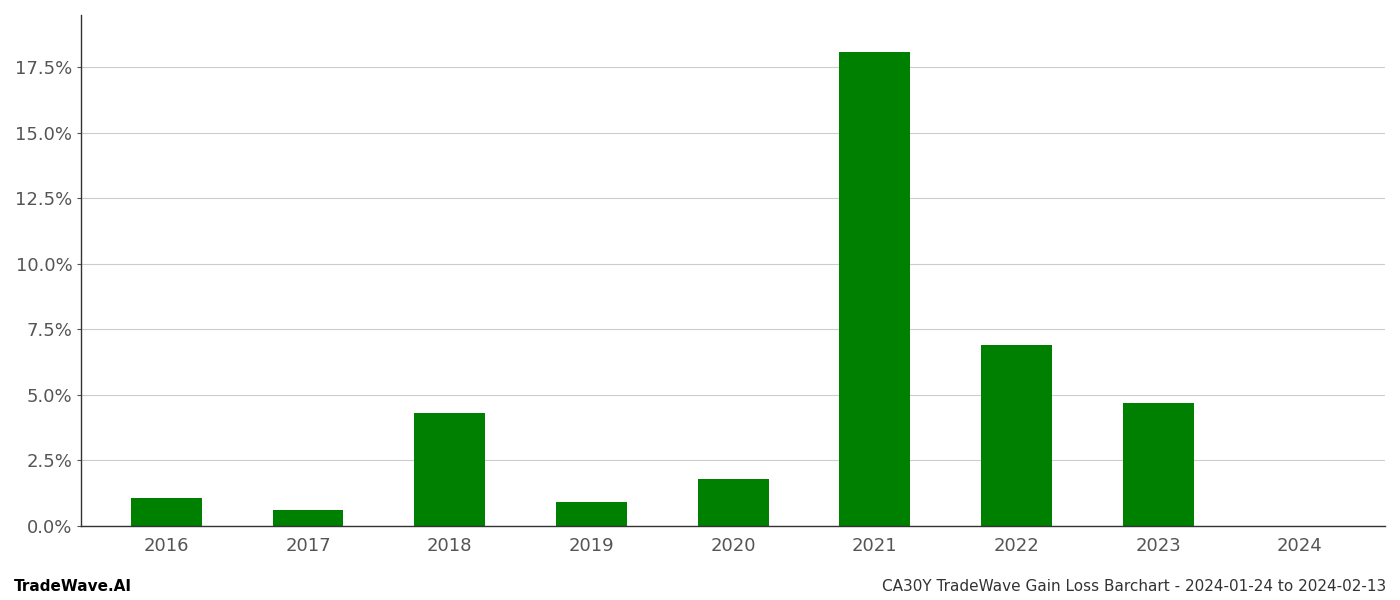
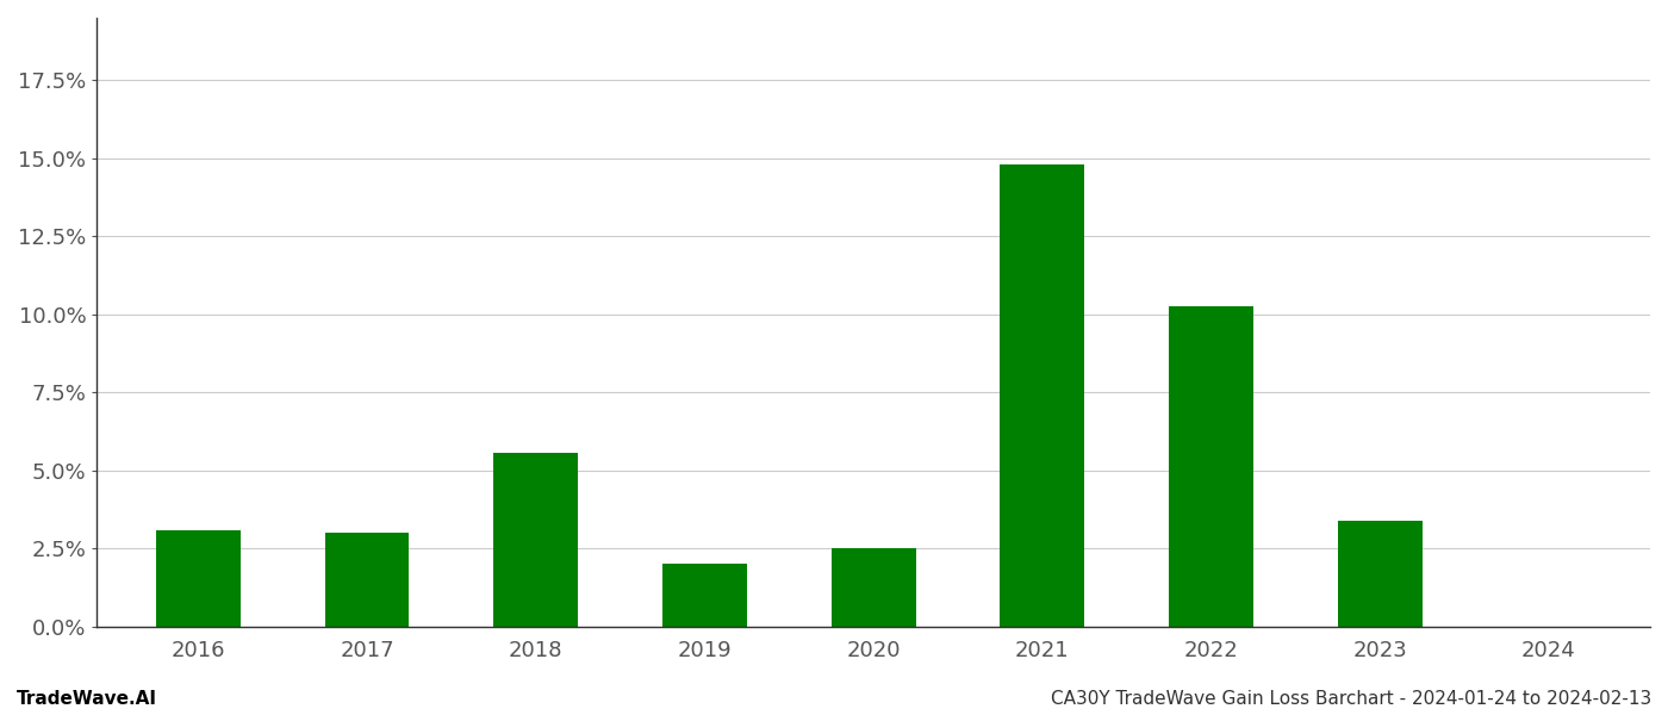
2016: 1.05% -> 3.10%
2017: 0.60% -> 3.00%
2018: 4.30% -> 5.55%
2019: 0.90% -> 2.00%
2020: 1.80% -> 2.50%
2021: 18.10% -> 14.80%
2022: 6.90% -> 10.25%
2023: 4.70% -> 3.40%
